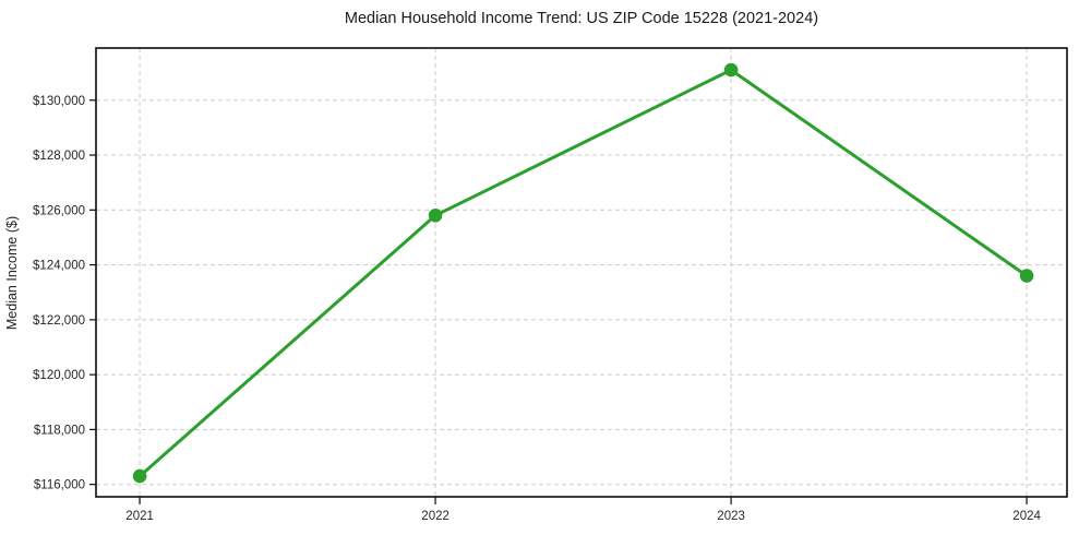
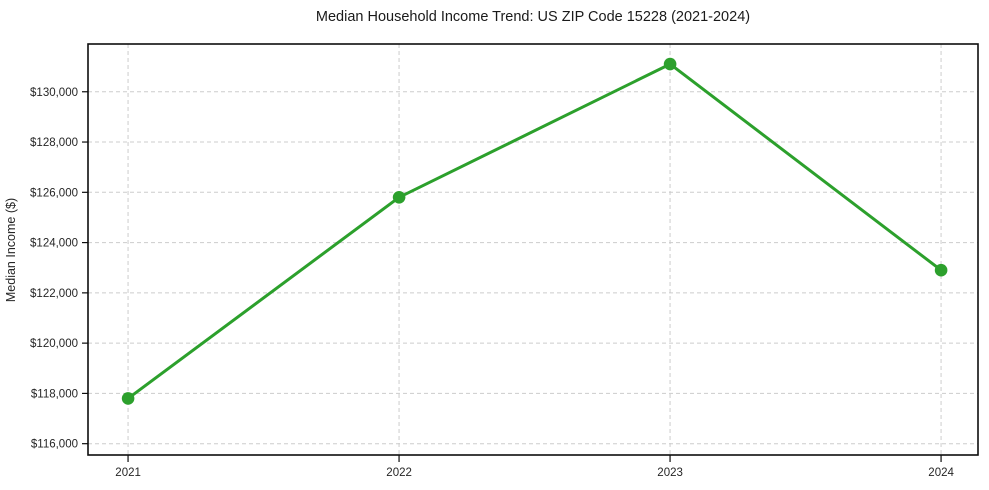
2021: $116300 -> $117800
2024: $123600 -> $122900
